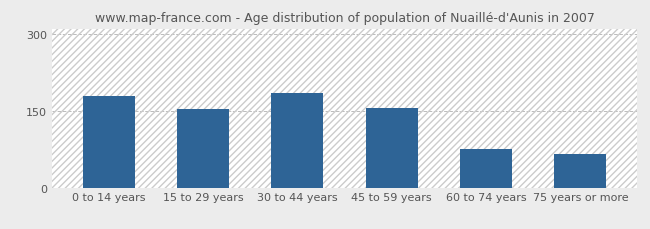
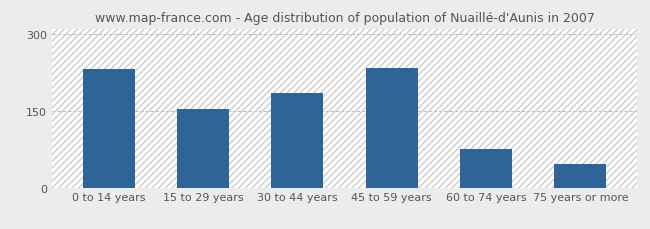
0 to 14 years: 178 -> 232
45 to 59 years: 155 -> 234
75 years or more: 65 -> 46
